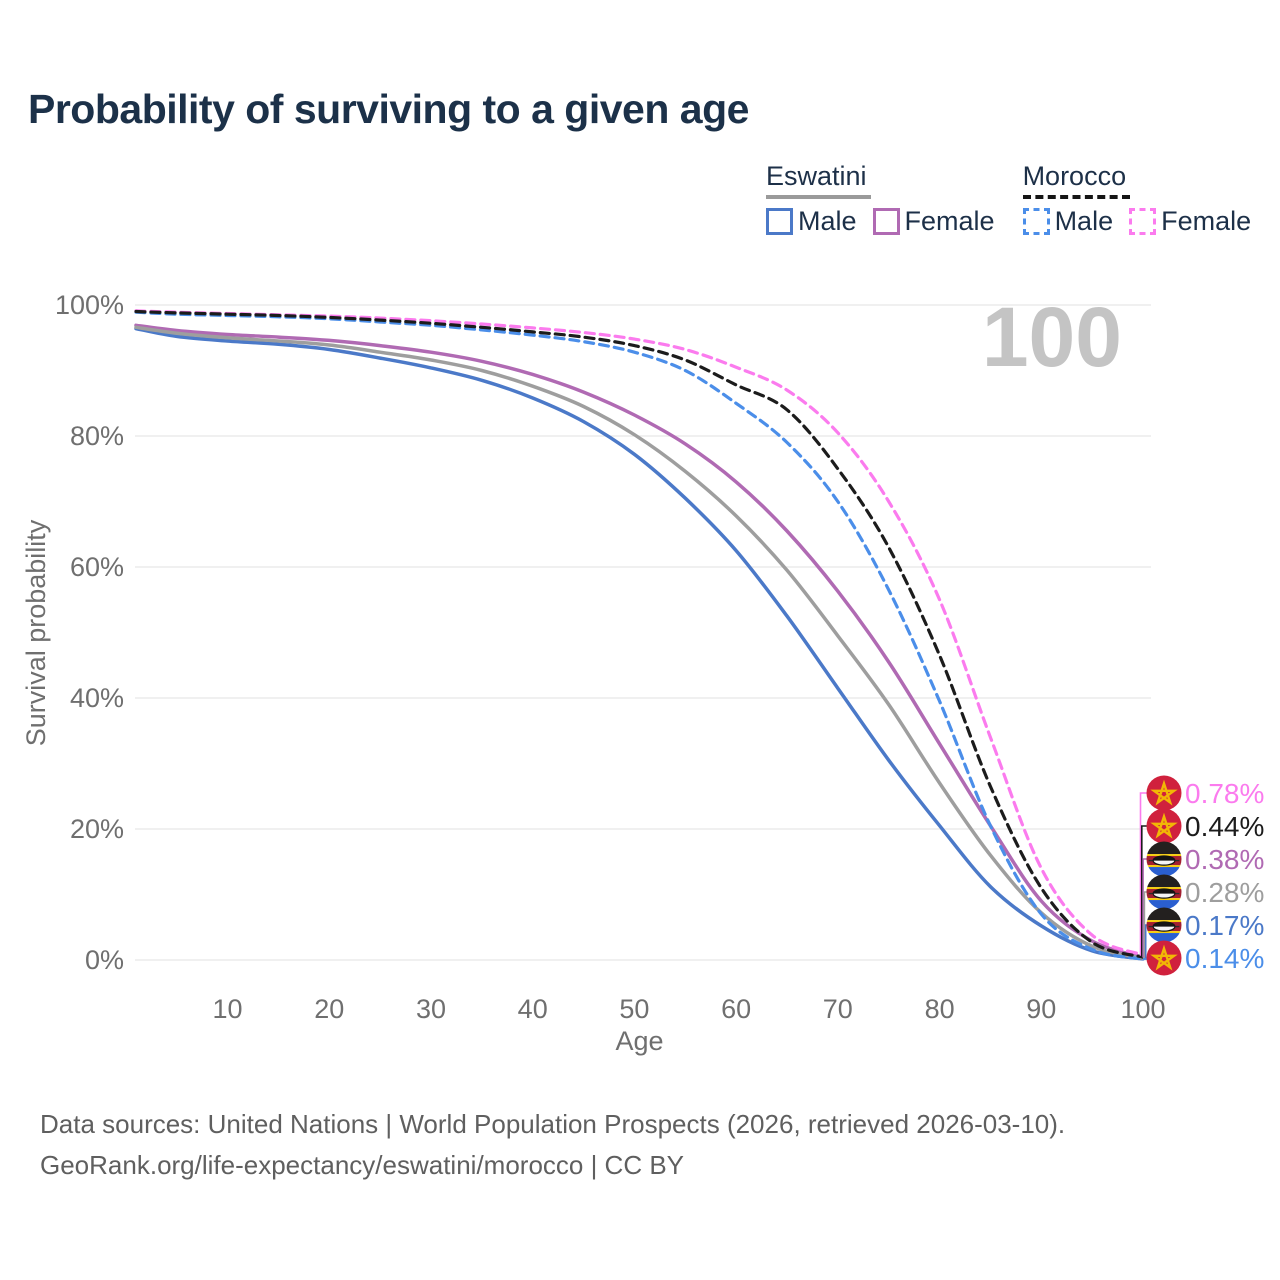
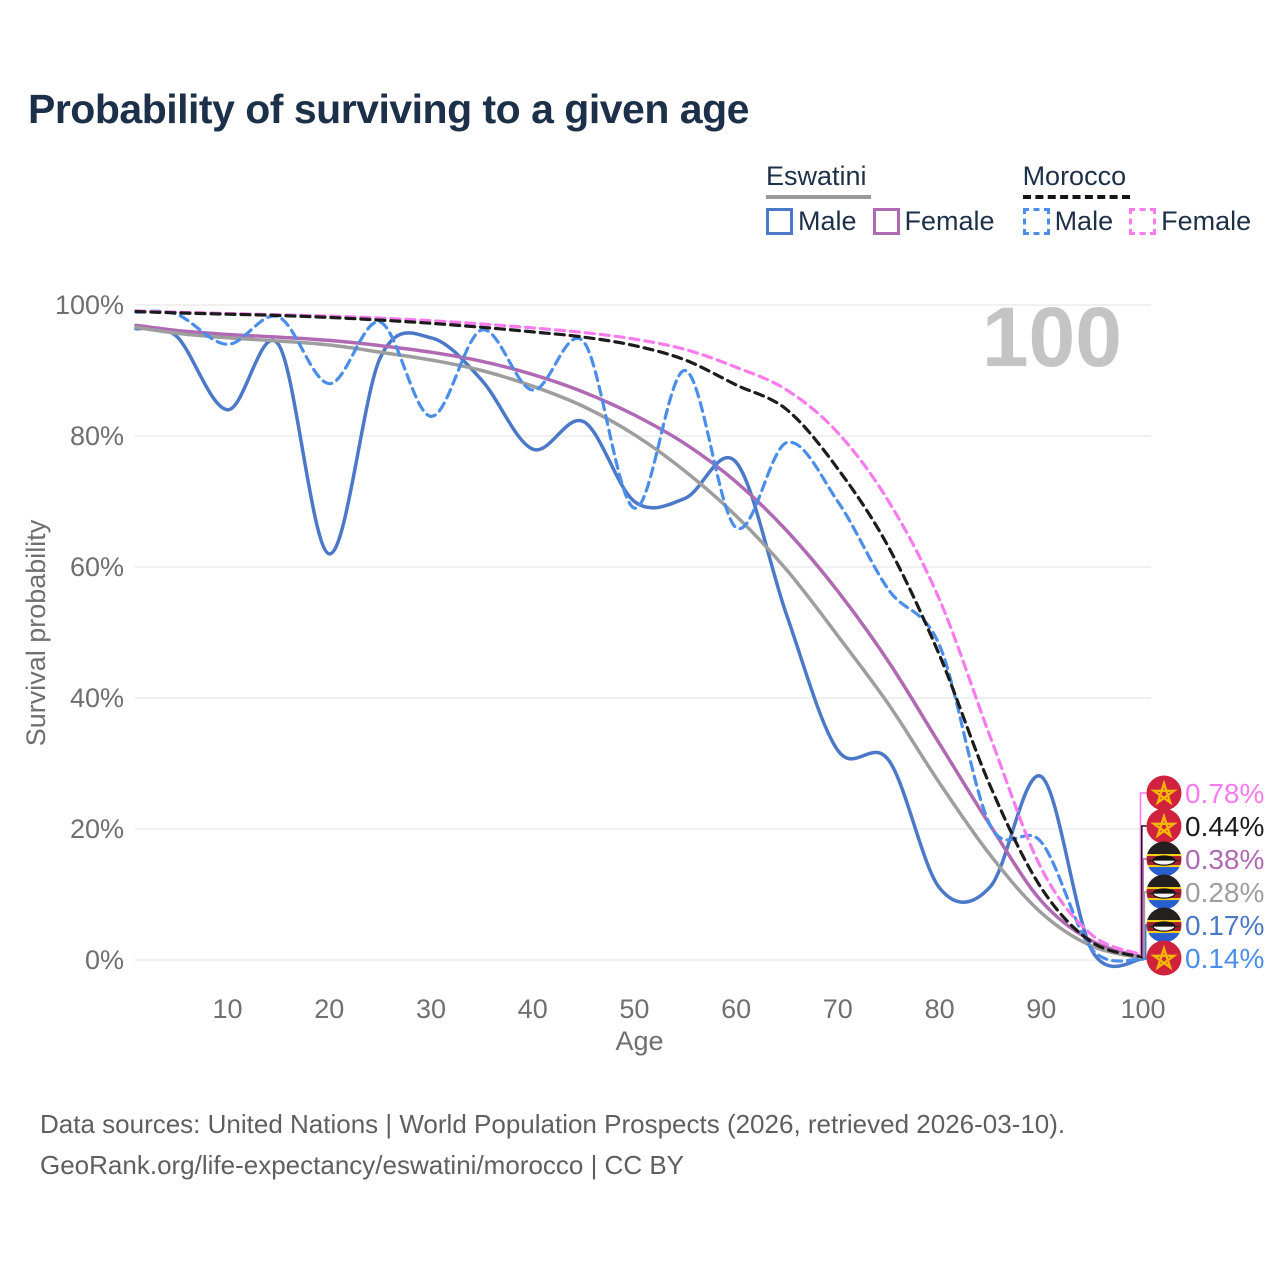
Eswatini Male/10: 94% -> 84%
Morocco Male/10: 98% -> 94%
Eswatini Male/20: 93% -> 62%
Morocco Male/20: 98% -> 88%
Eswatini Male/30: 90% -> 95%
Morocco Male/30: 97% -> 83%
Eswatini Male/40: 86% -> 78%
Morocco Male/40: 95% -> 87%
Eswatini Male/50: 77% -> 70%
Morocco Male/50: 93% -> 69%
Eswatini Male/60: 62% -> 76%
Morocco Male/60: 85% -> 66%
Eswatini Male/70: 42% -> 32%
Eswatini Male/80: 20% -> 11%
Morocco Male/80: 40% -> 48%
Eswatini Male/90: 5% -> 28%
Morocco Male/90: 7% -> 18%
